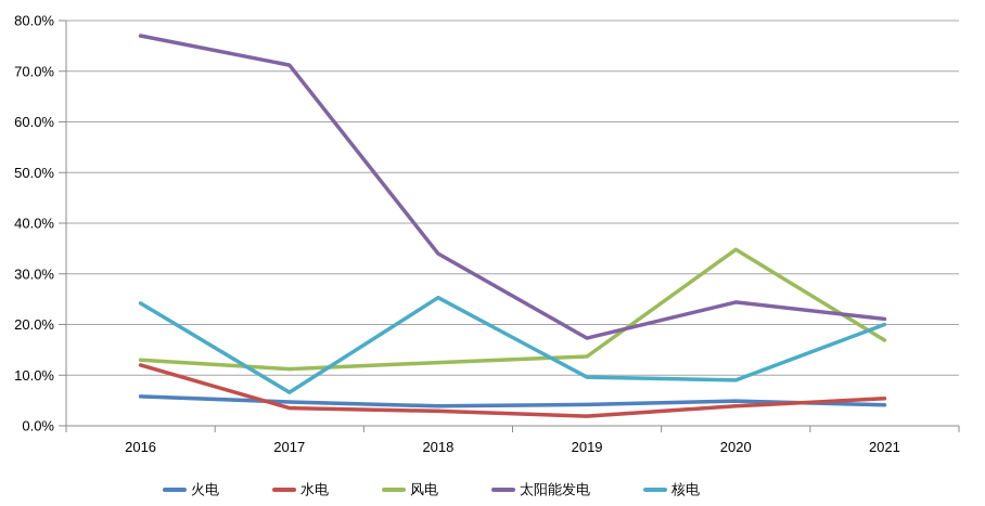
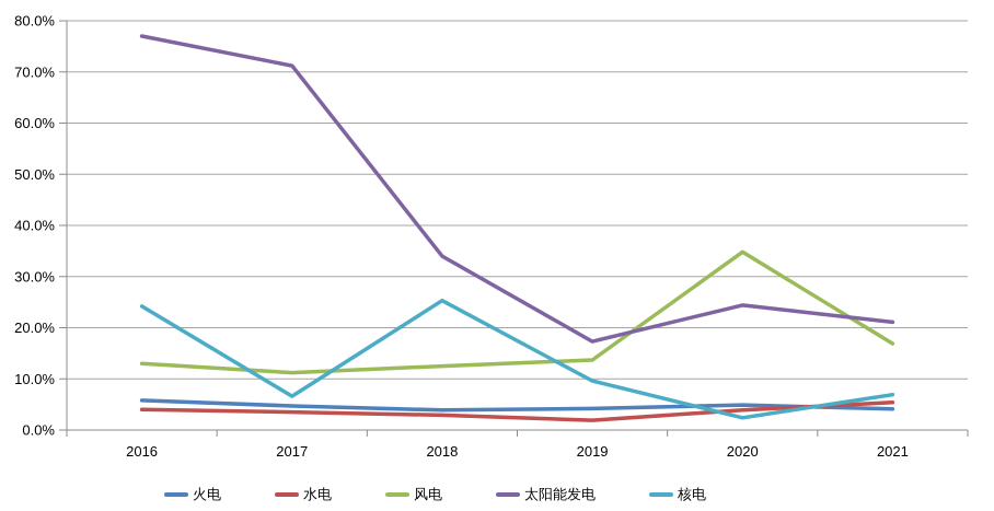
水电/2016: 12% -> 4%
核电/2020: 9% -> 2%
核电/2021: 20% -> 7%
